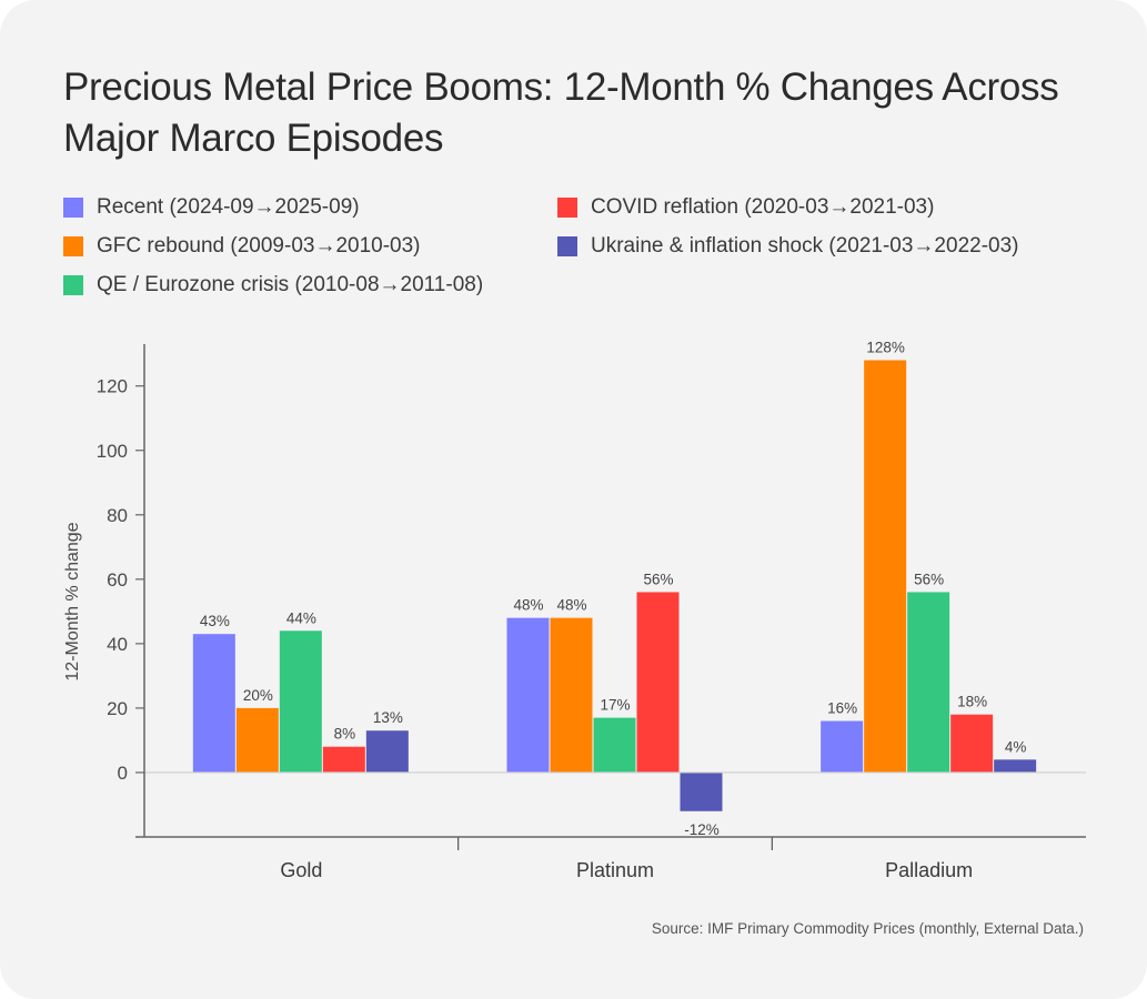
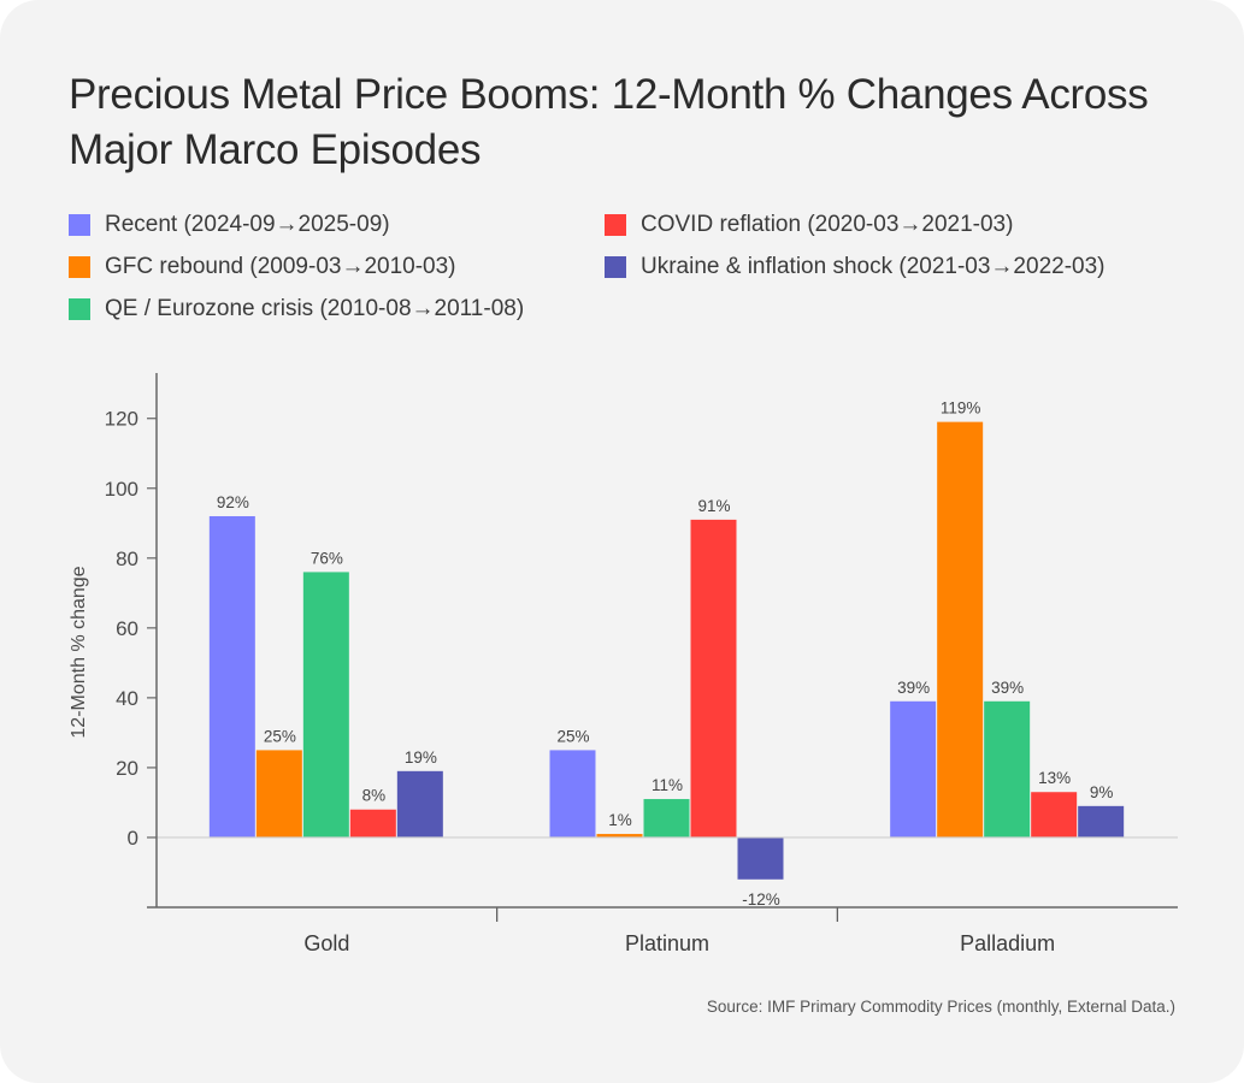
Recent (2024-09→2025-09)/Gold: 43% -> 92%
GFC rebound (2009-03→2010-03)/Gold: 20% -> 25%
QE / Eurozone crisis (2010-08→2011-08)/Gold: 44% -> 76%
Ukraine & inflation shock (2021-03→2022-03)/Gold: 13% -> 19%
Recent (2024-09→2025-09)/Platinum: 48% -> 25%
GFC rebound (2009-03→2010-03)/Platinum: 48% -> 1%
QE / Eurozone crisis (2010-08→2011-08)/Platinum: 17% -> 11%
COVID reflation (2020-03→2021-03)/Platinum: 56% -> 91%
Recent (2024-09→2025-09)/Palladium: 16% -> 39%
GFC rebound (2009-03→2010-03)/Palladium: 128% -> 119%
QE / Eurozone crisis (2010-08→2011-08)/Palladium: 56% -> 39%
COVID reflation (2020-03→2021-03)/Palladium: 18% -> 13%
Ukraine & inflation shock (2021-03→2022-03)/Palladium: 4% -> 9%
